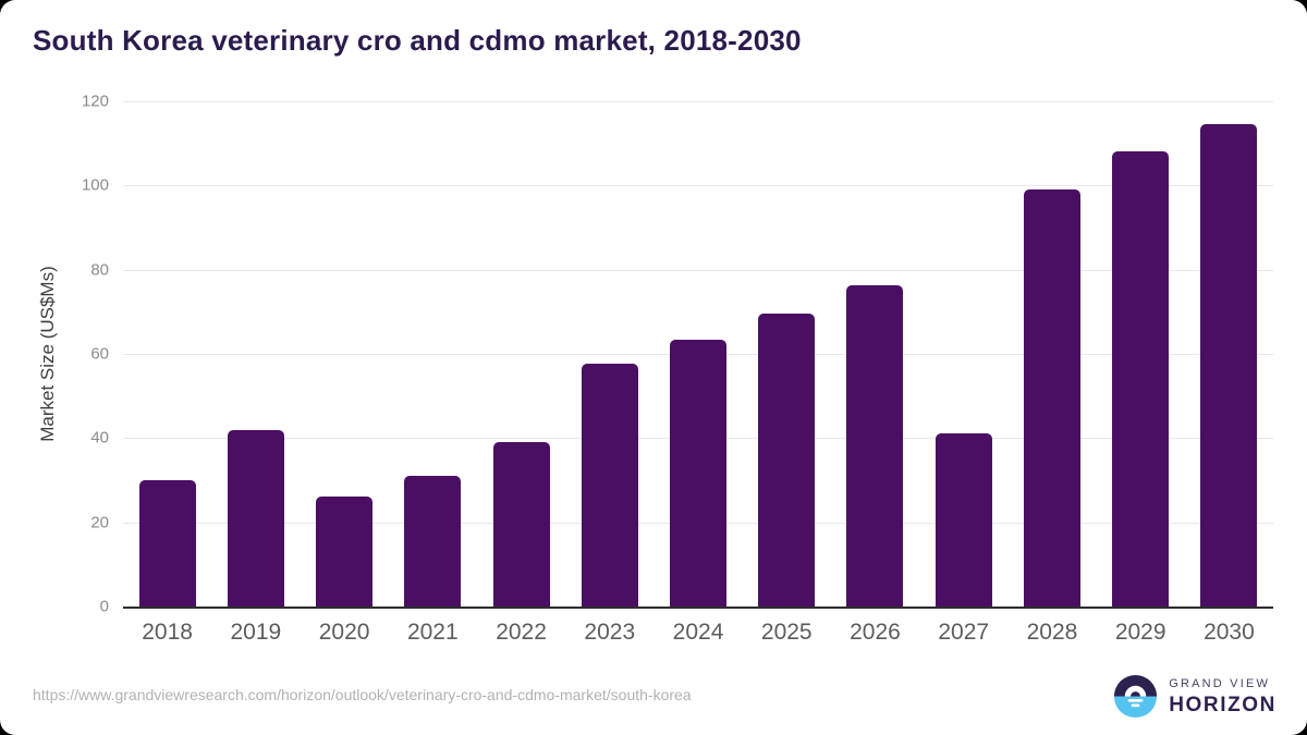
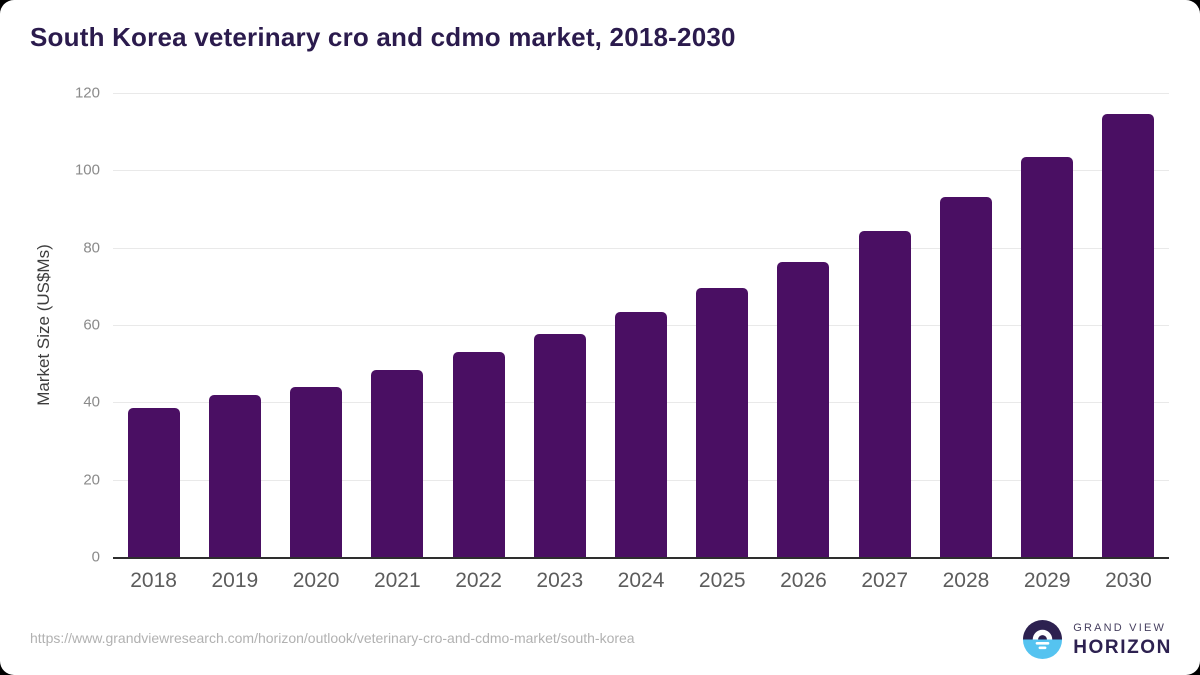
2018: 30 -> 38
2020: 26 -> 44
2021: 31 -> 48
2022: 39 -> 53
2027: 41 -> 84
2028: 99 -> 93
2029: 108 -> 103
